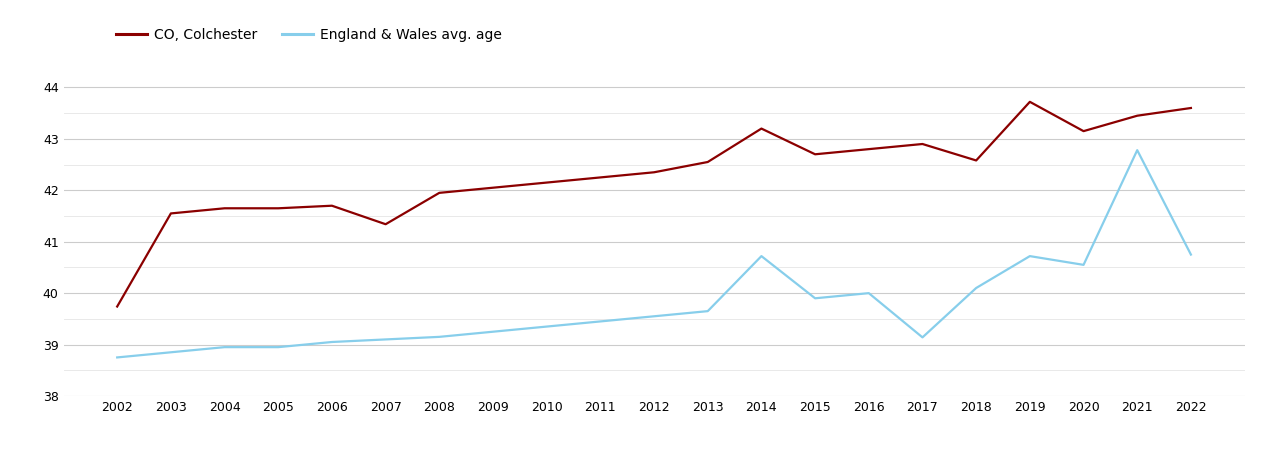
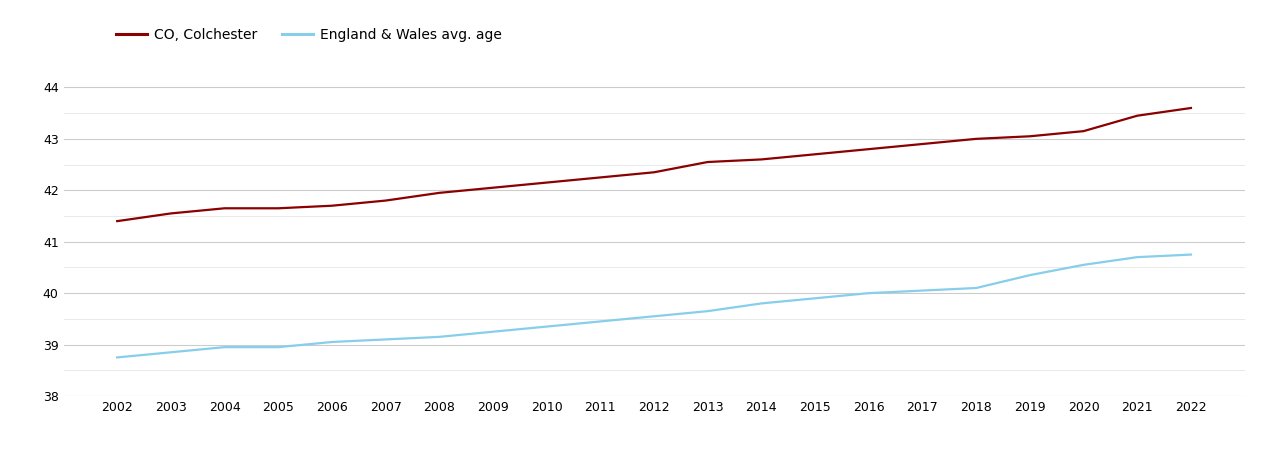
CO, Colchester/2002: 39.74 -> 41.40
CO, Colchester/2007: 41.34 -> 41.80
CO, Colchester/2014: 43.20 -> 42.60
England & Wales avg. age/2014: 40.72 -> 39.80
England & Wales avg. age/2017: 39.14 -> 40.05
CO, Colchester/2018: 42.58 -> 43.00
CO, Colchester/2019: 43.72 -> 43.05
England & Wales avg. age/2019: 40.72 -> 40.35
England & Wales avg. age/2021: 42.78 -> 40.70
